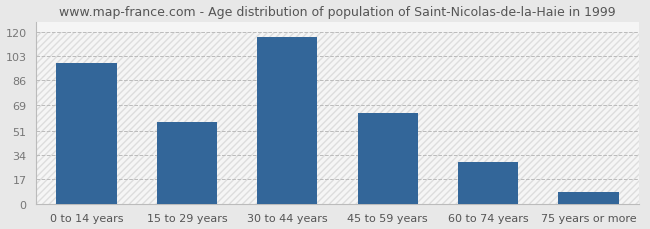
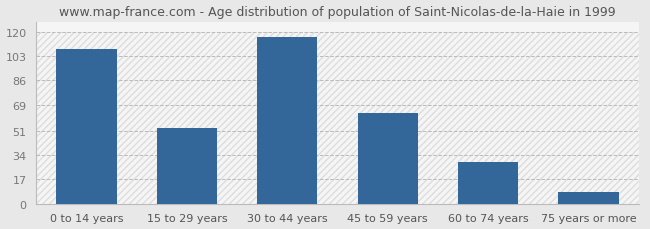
0 to 14 years: 98 -> 108
15 to 29 years: 57 -> 53
